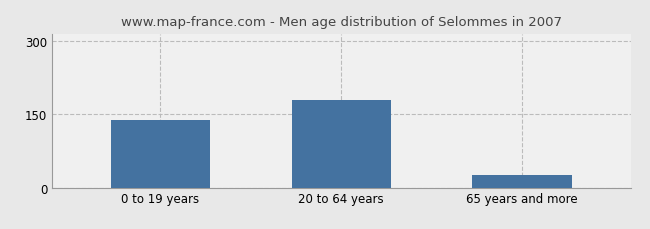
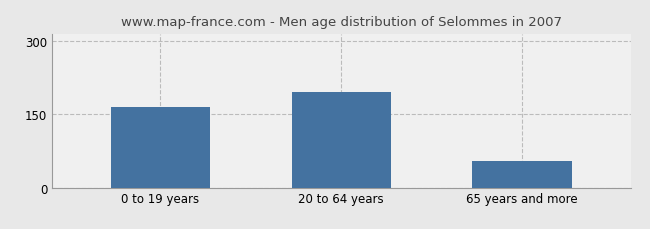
0 to 19 years: 138 -> 165
20 to 64 years: 180 -> 195
65 years and more: 25 -> 55
